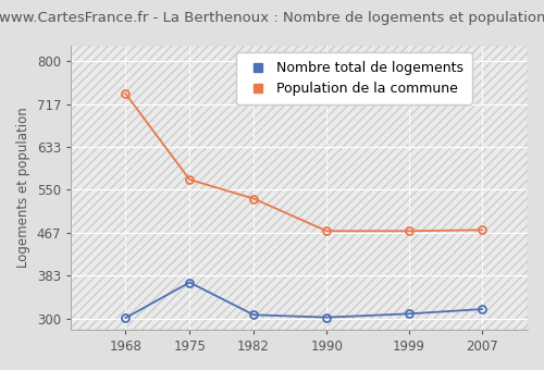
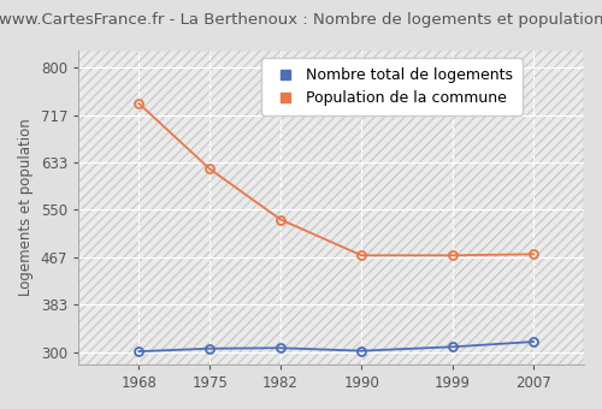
Nombre total de logements/1975: 370 -> 306
Population de la commune/1975: 570 -> 622
